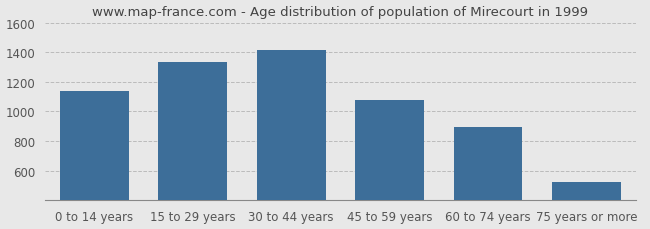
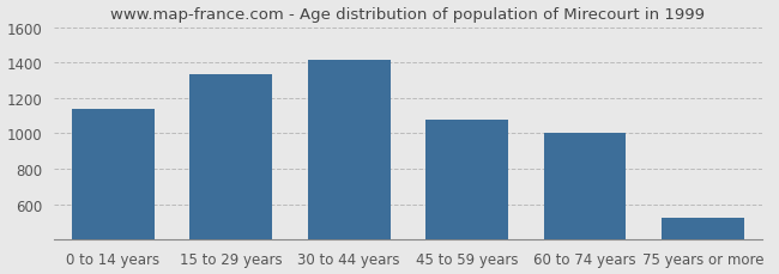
60 to 74 years: 890 -> 1000
